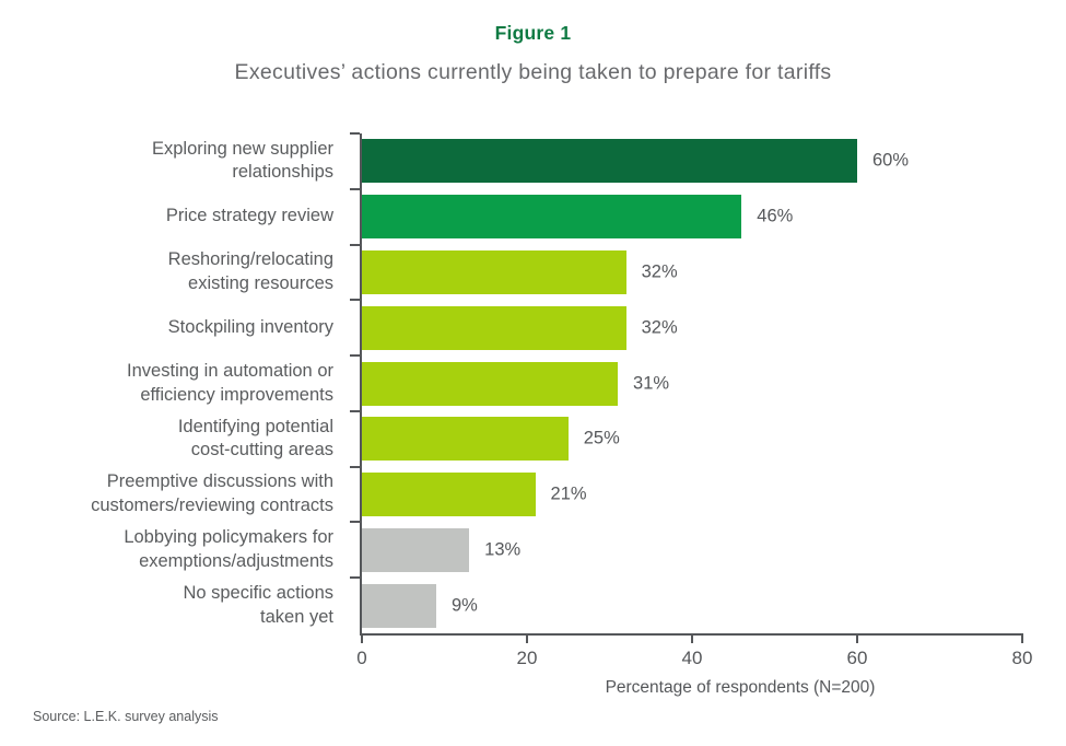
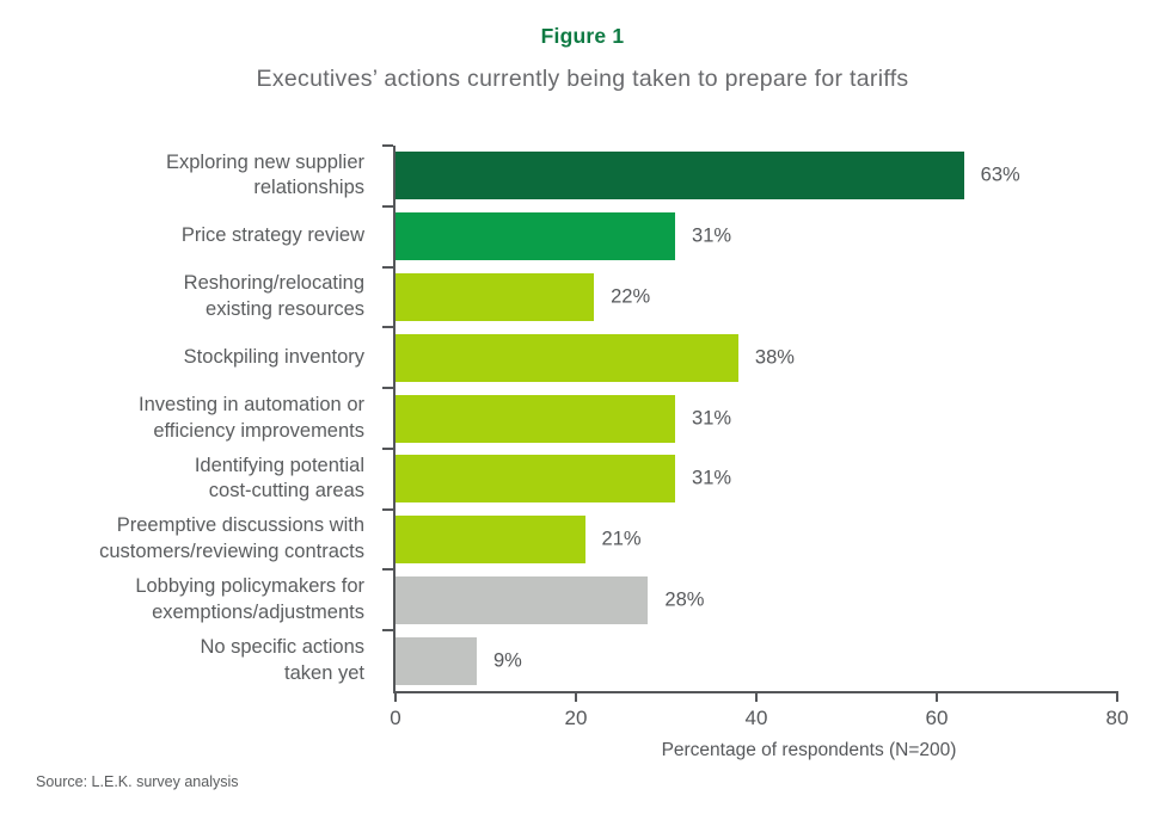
Exploring new supplier relationships: 60% -> 63%
Price strategy review: 46% -> 31%
Reshoring/relocating existing resources: 32% -> 22%
Stockpiling inventory: 32% -> 38%
Identifying potential cost-cutting areas: 25% -> 31%
Lobbying policymakers for exemptions/adjustments: 13% -> 28%
